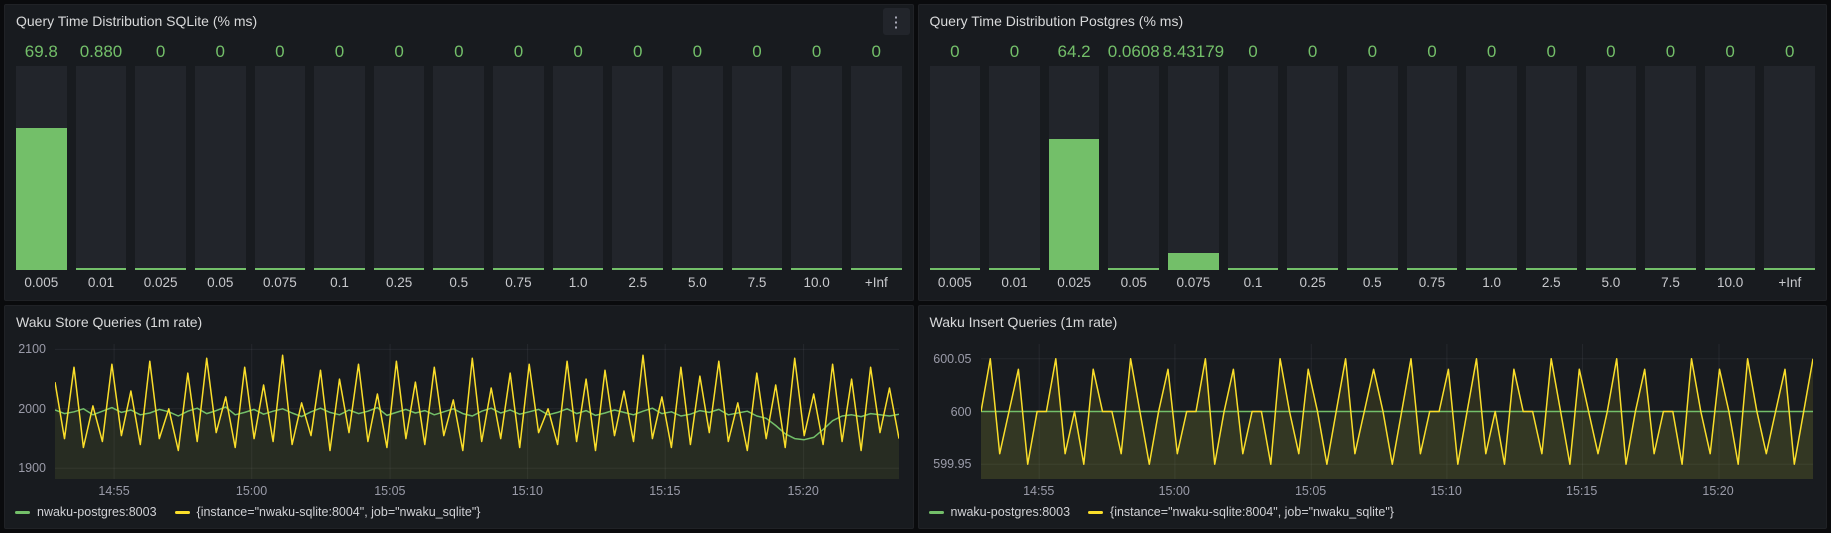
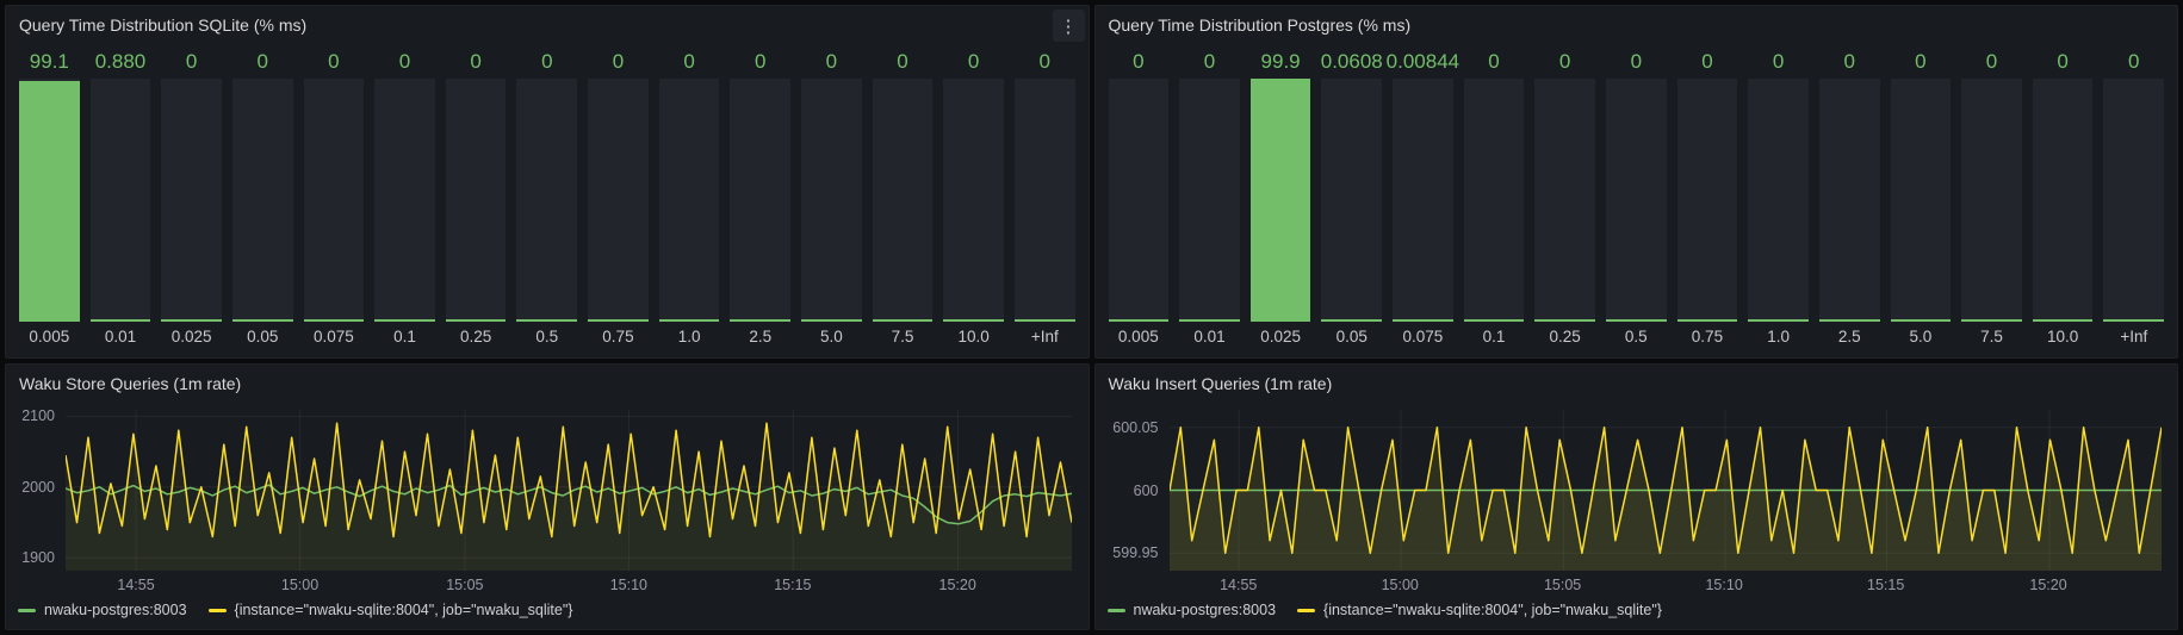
Query Time Distribution SQLite (% ms)/0.005: 69.8 -> 99.1
Query Time Distribution Postgres (% ms)/0.025: 64.2 -> 99.9
Query Time Distribution Postgres (% ms)/0.075: 8.43179 -> 0.00844
